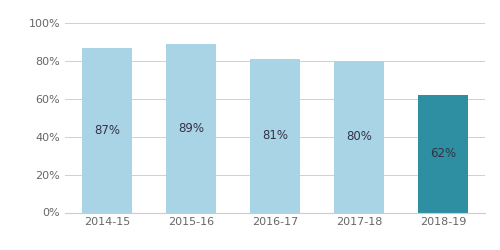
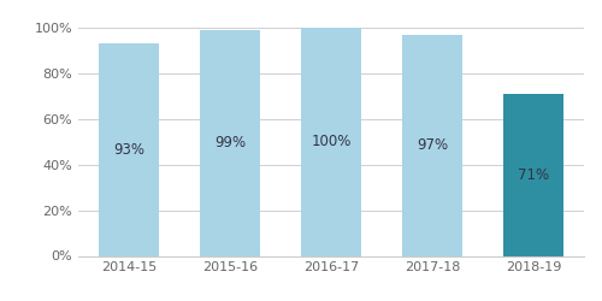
2014-15: 87% -> 93%
2015-16: 89% -> 99%
2016-17: 81% -> 100%
2017-18: 80% -> 97%
2018-19: 62% -> 71%
